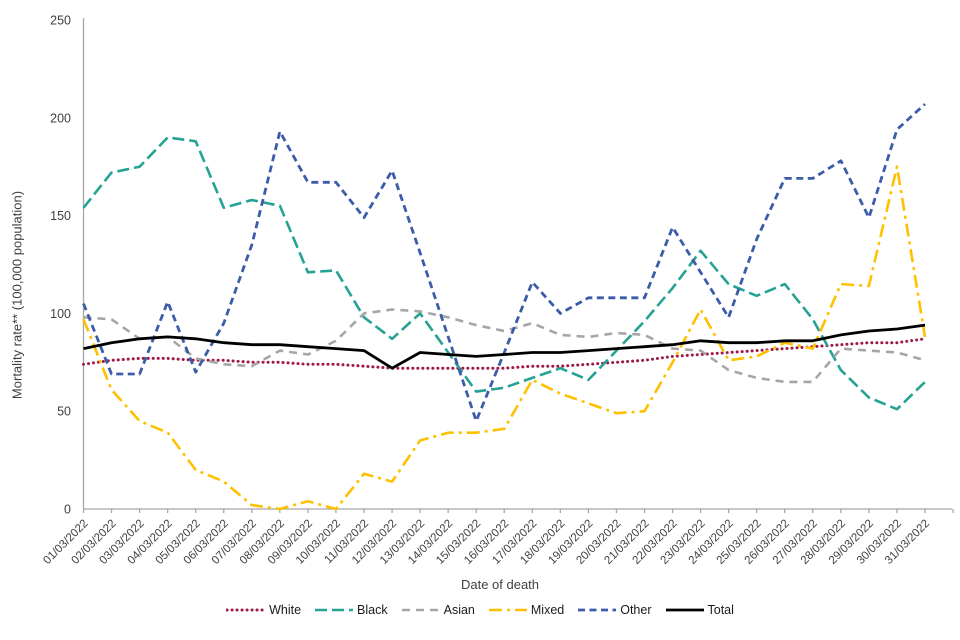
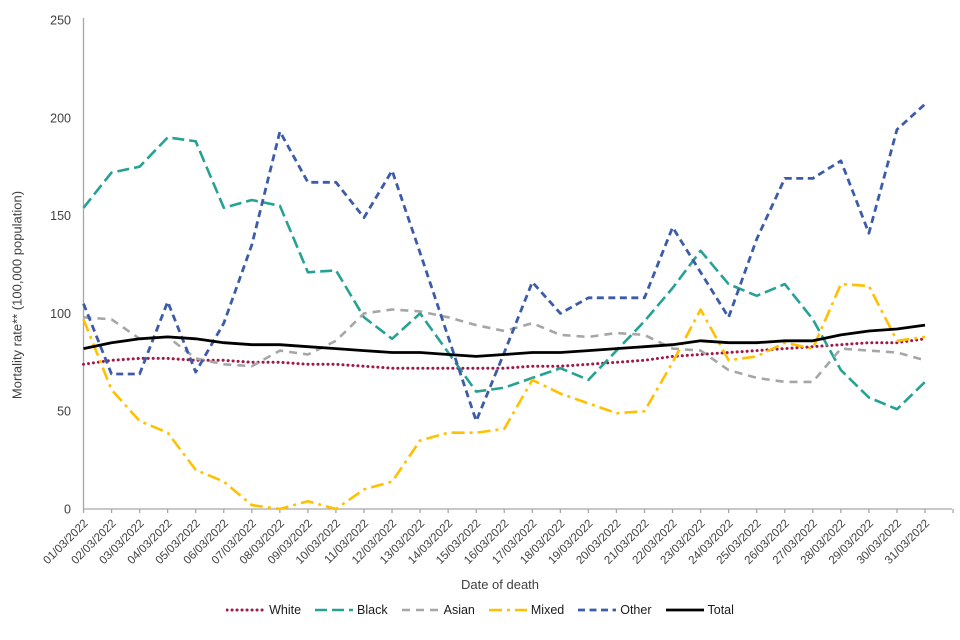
Mixed/11/03/2022: 18 -> 10
Total/12/03/2022: 72 -> 80
Other/29/03/2022: 149 -> 141
Mixed/30/03/2022: 175 -> 86
